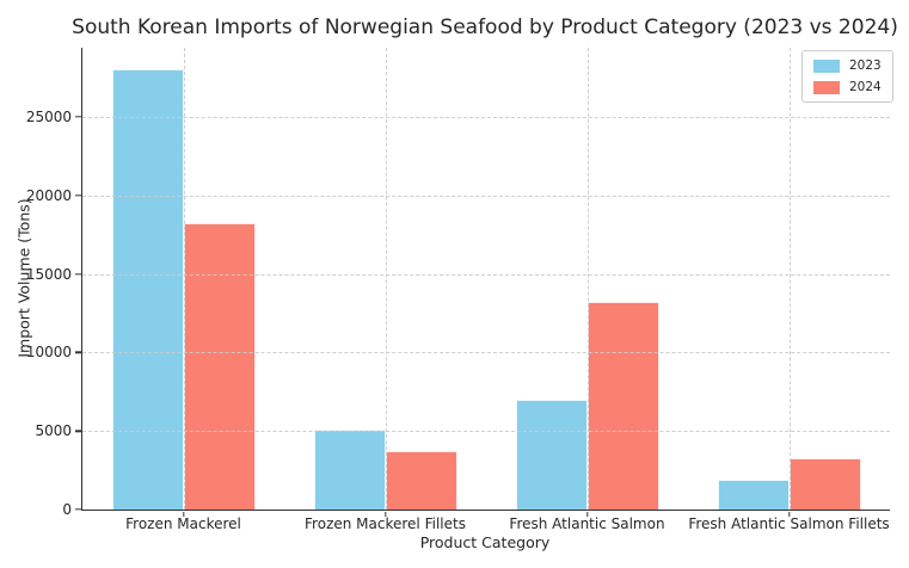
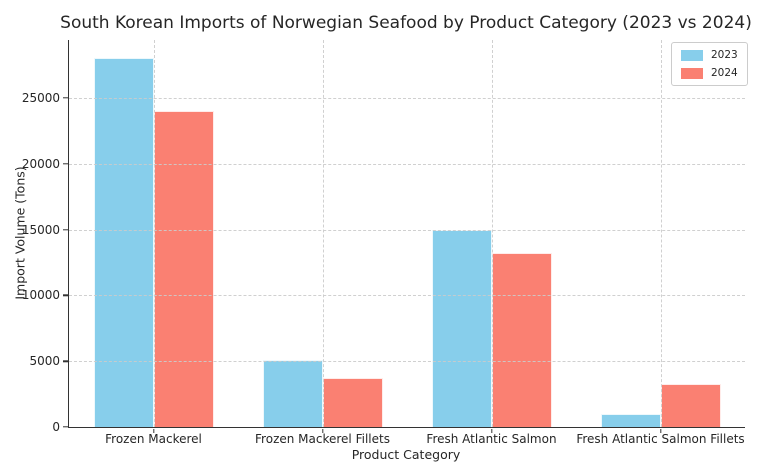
2024/Frozen Mackerel: 18200 -> 24000
2023/Fresh Atlantic Salmon: 7000 -> 15000
2023/Fresh Atlantic Salmon Fillets: 1900 -> 1000
